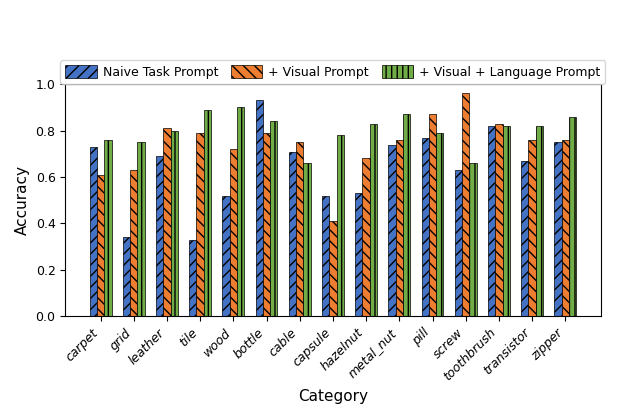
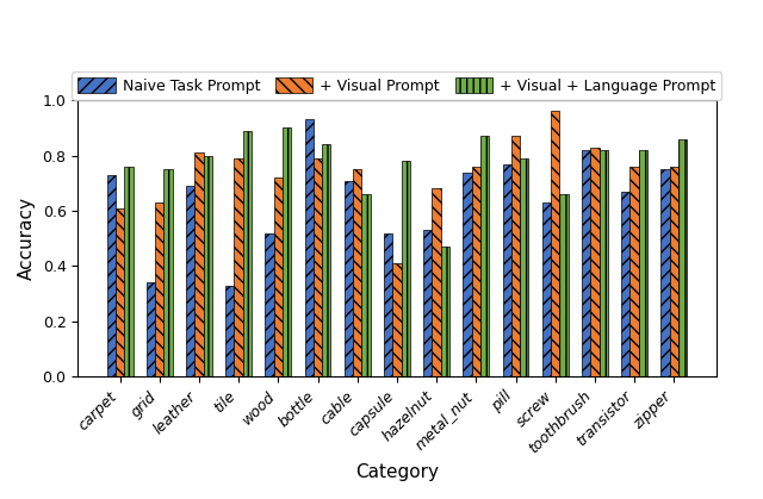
+ Visual + Language Prompt/hazelnut: 0.83 -> 0.47
